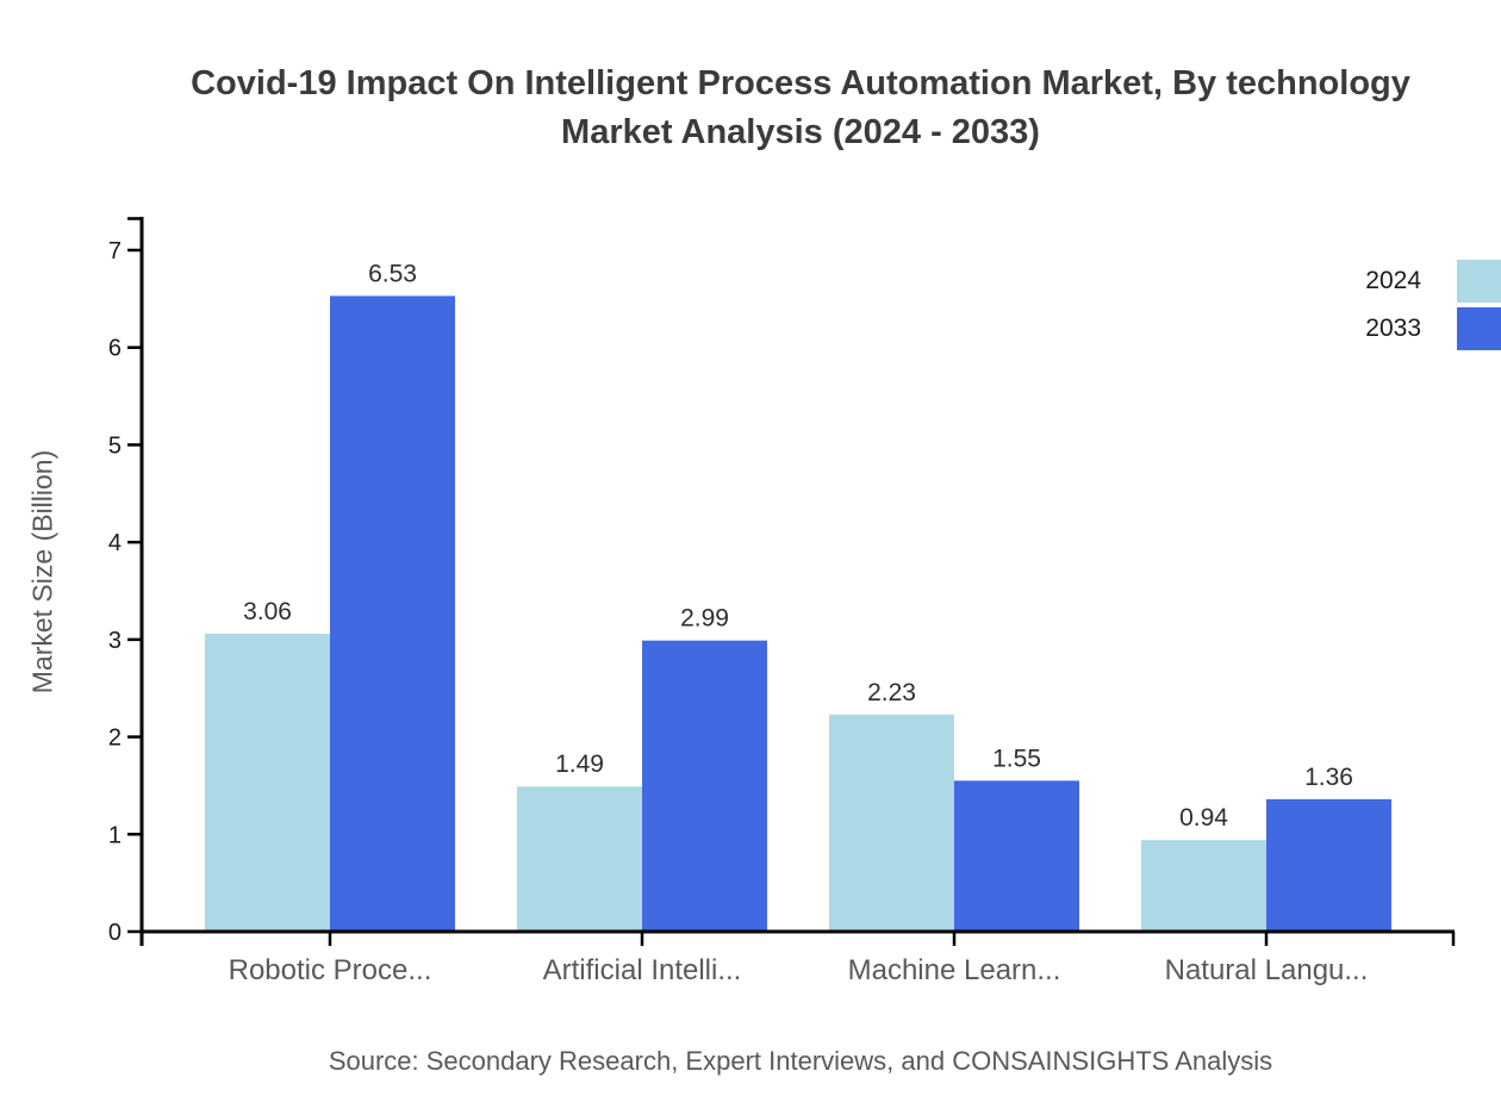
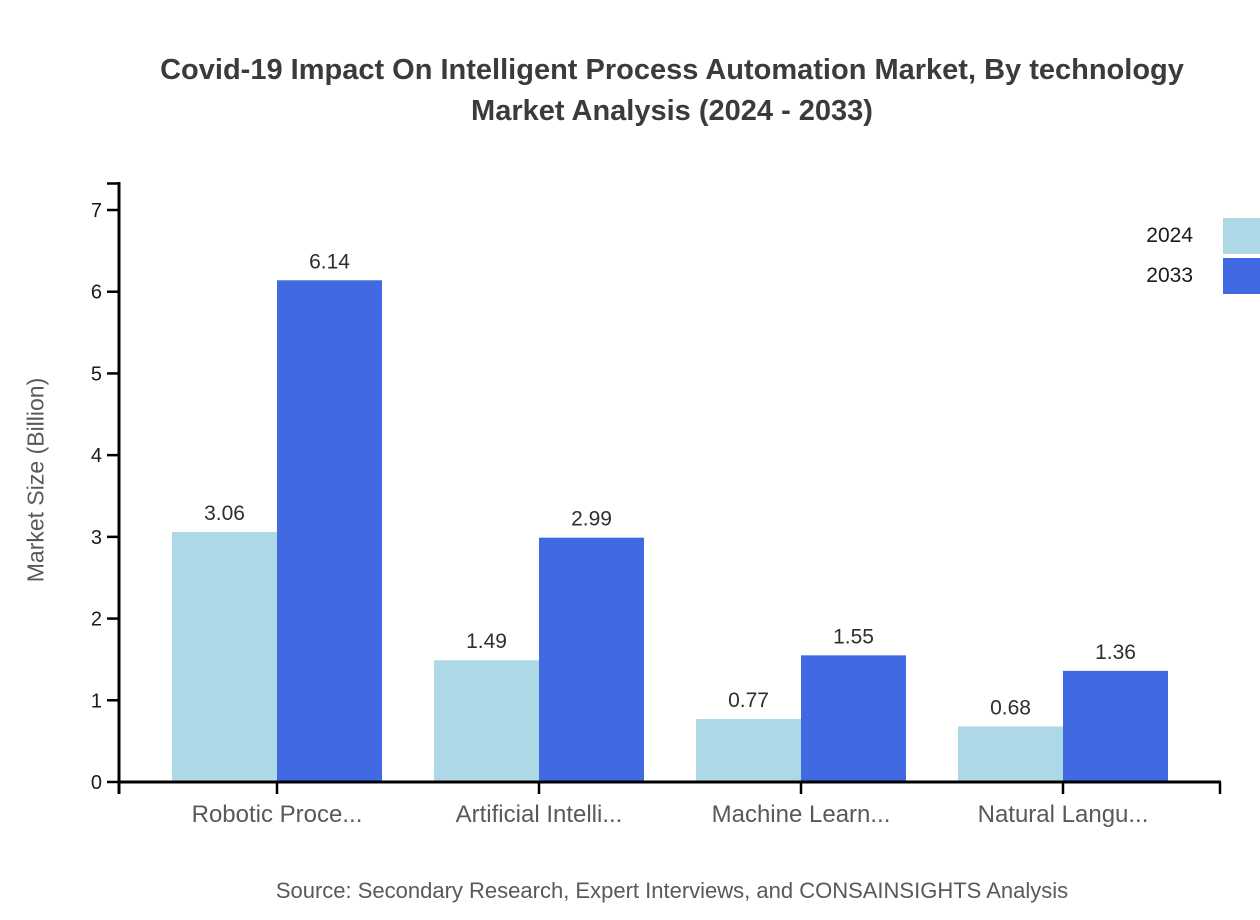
2033/Robotic Proce...: 6.53 -> 6.14
2024/Machine Learn...: 2.23 -> 0.77
2024/Natural Langu...: 0.94 -> 0.68
